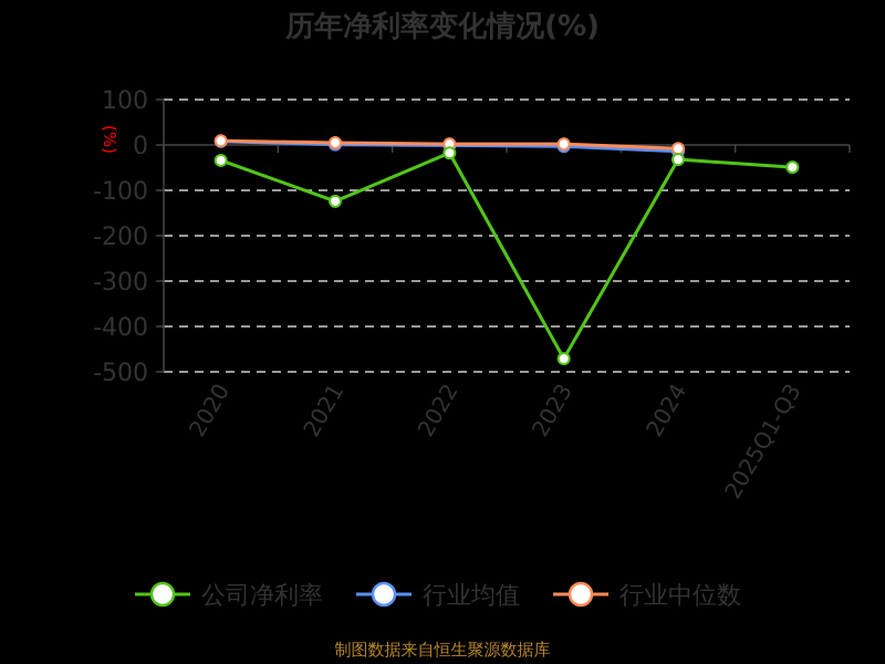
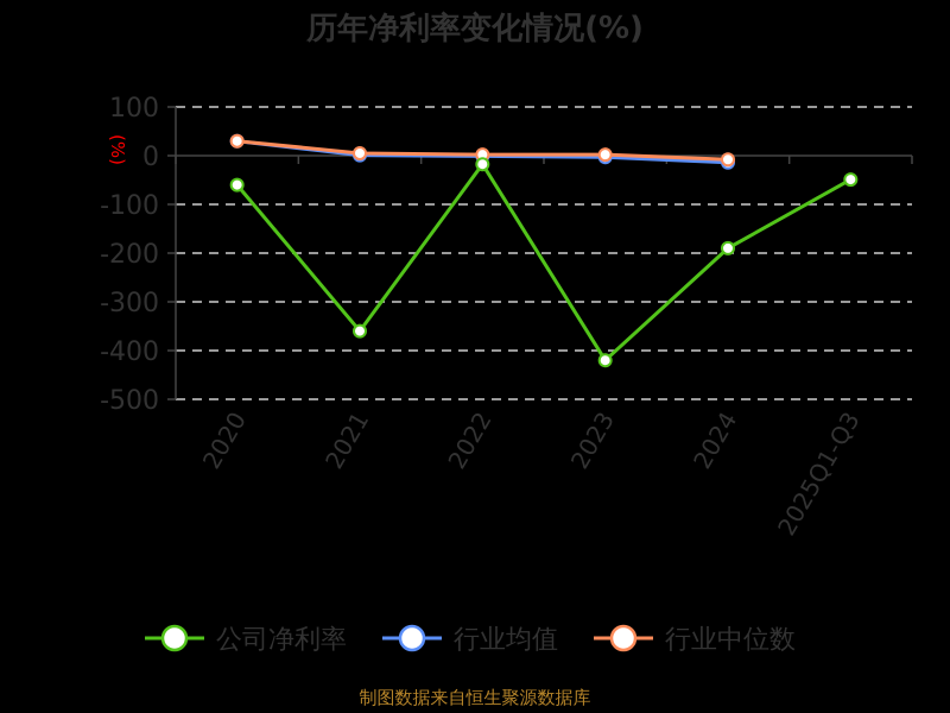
公司净利率/2020: -30 -> -60
行业均值/2020: 10 -> 30
行业中位数/2020: 10 -> 30
公司净利率/2021: -120 -> -360
公司净利率/2023: -470 -> -420
公司净利率/2024: -30 -> -190
